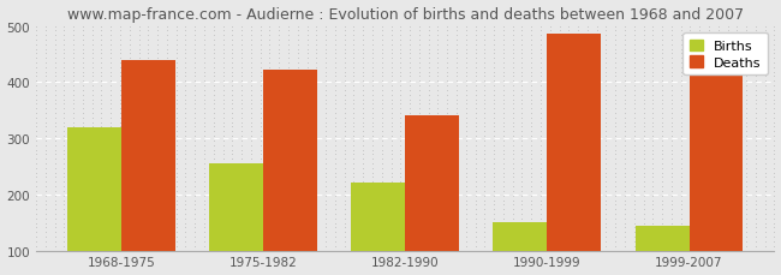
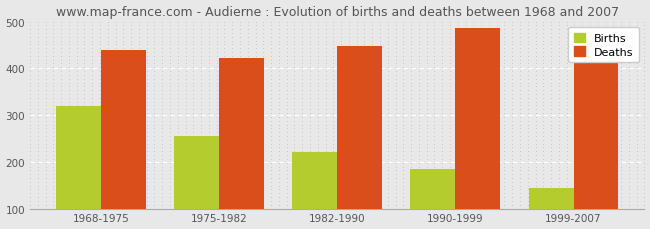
Deaths/1982-1990: 340 -> 447
Births/1990-1999: 150 -> 185
